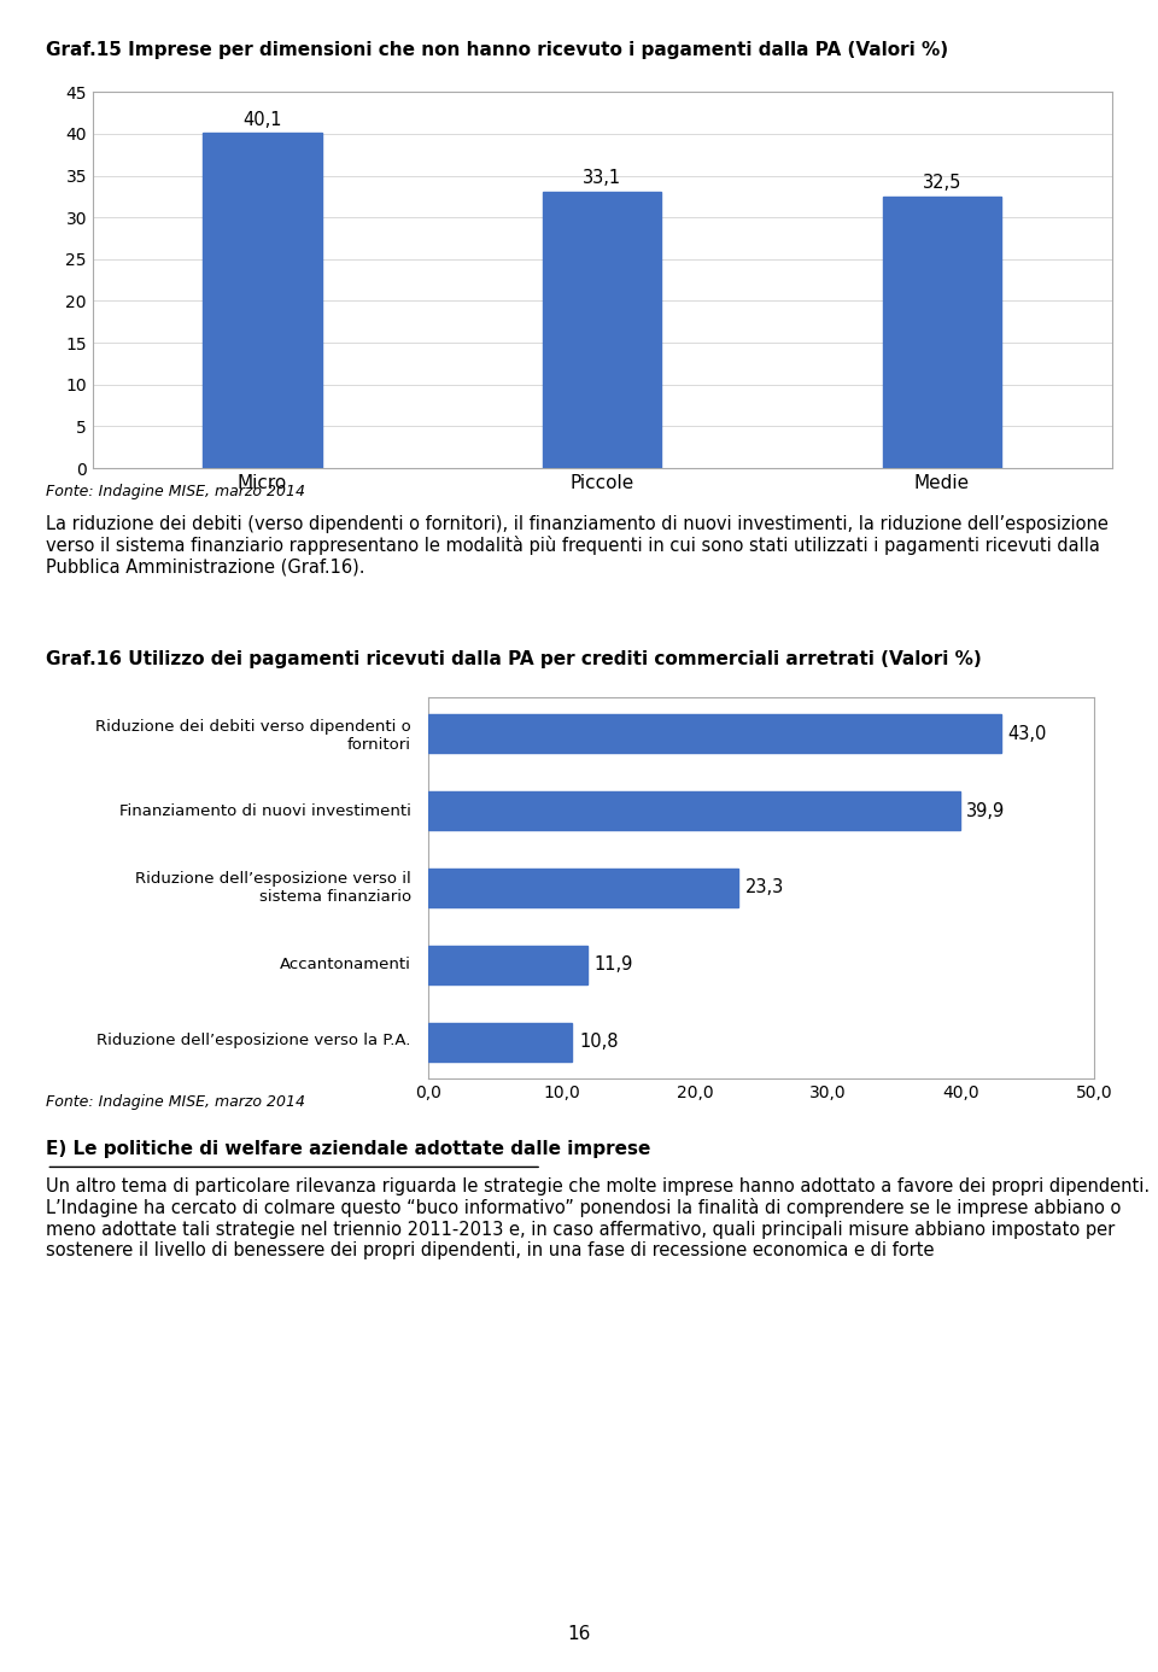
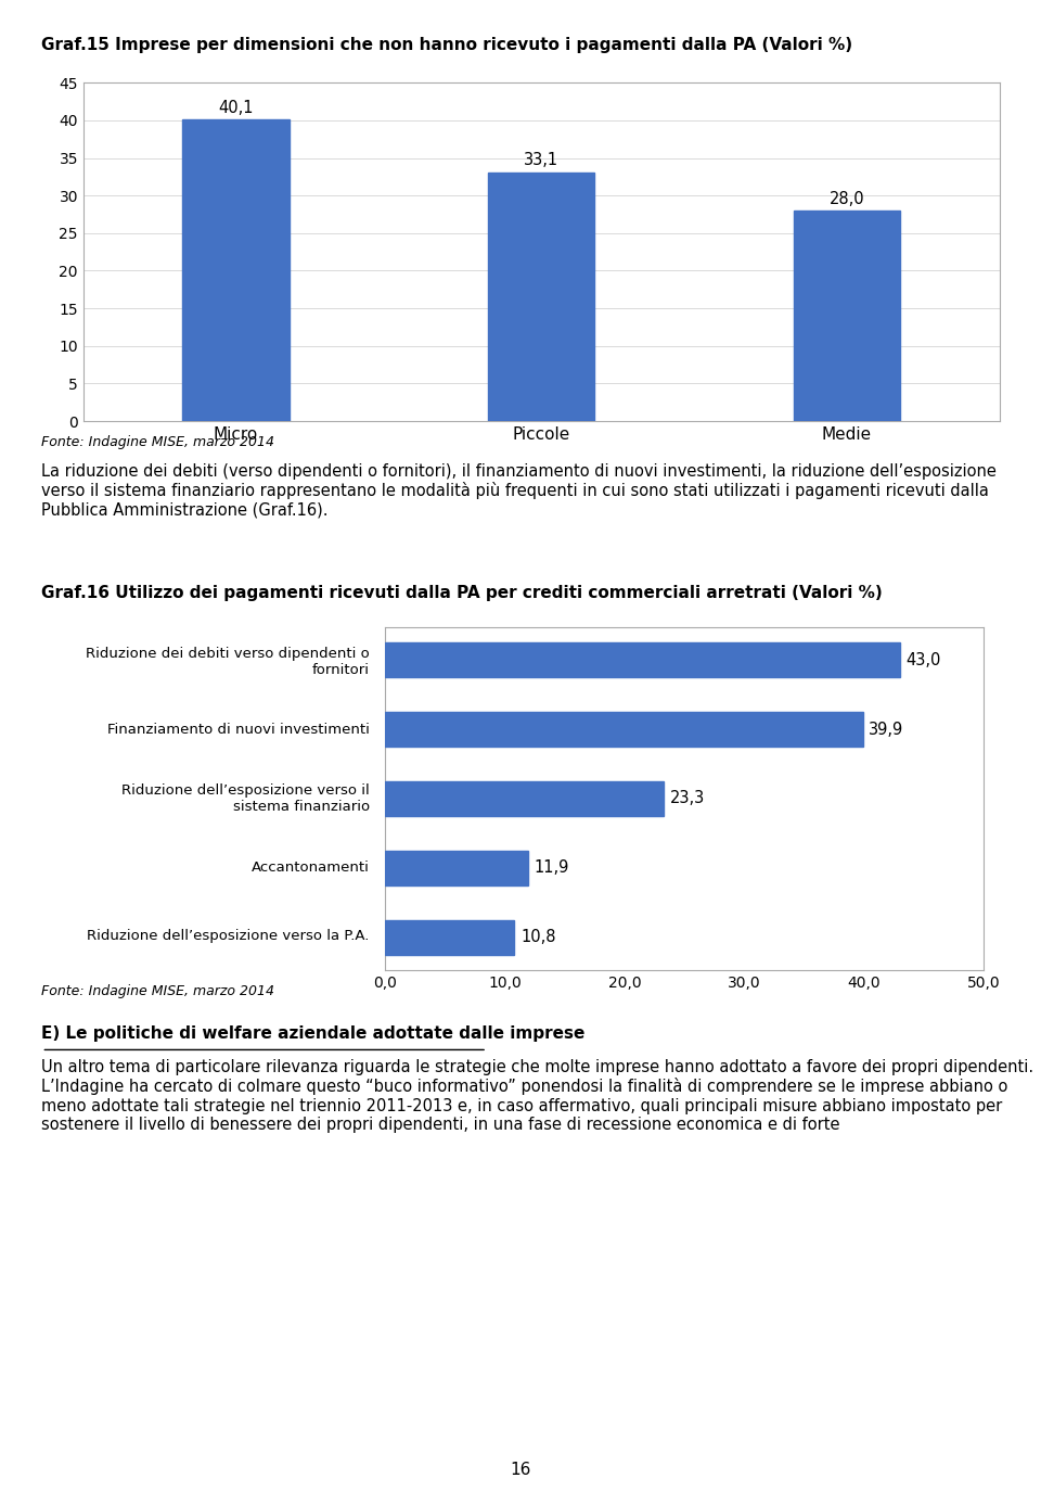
Medie: 32,5 -> 28,0
